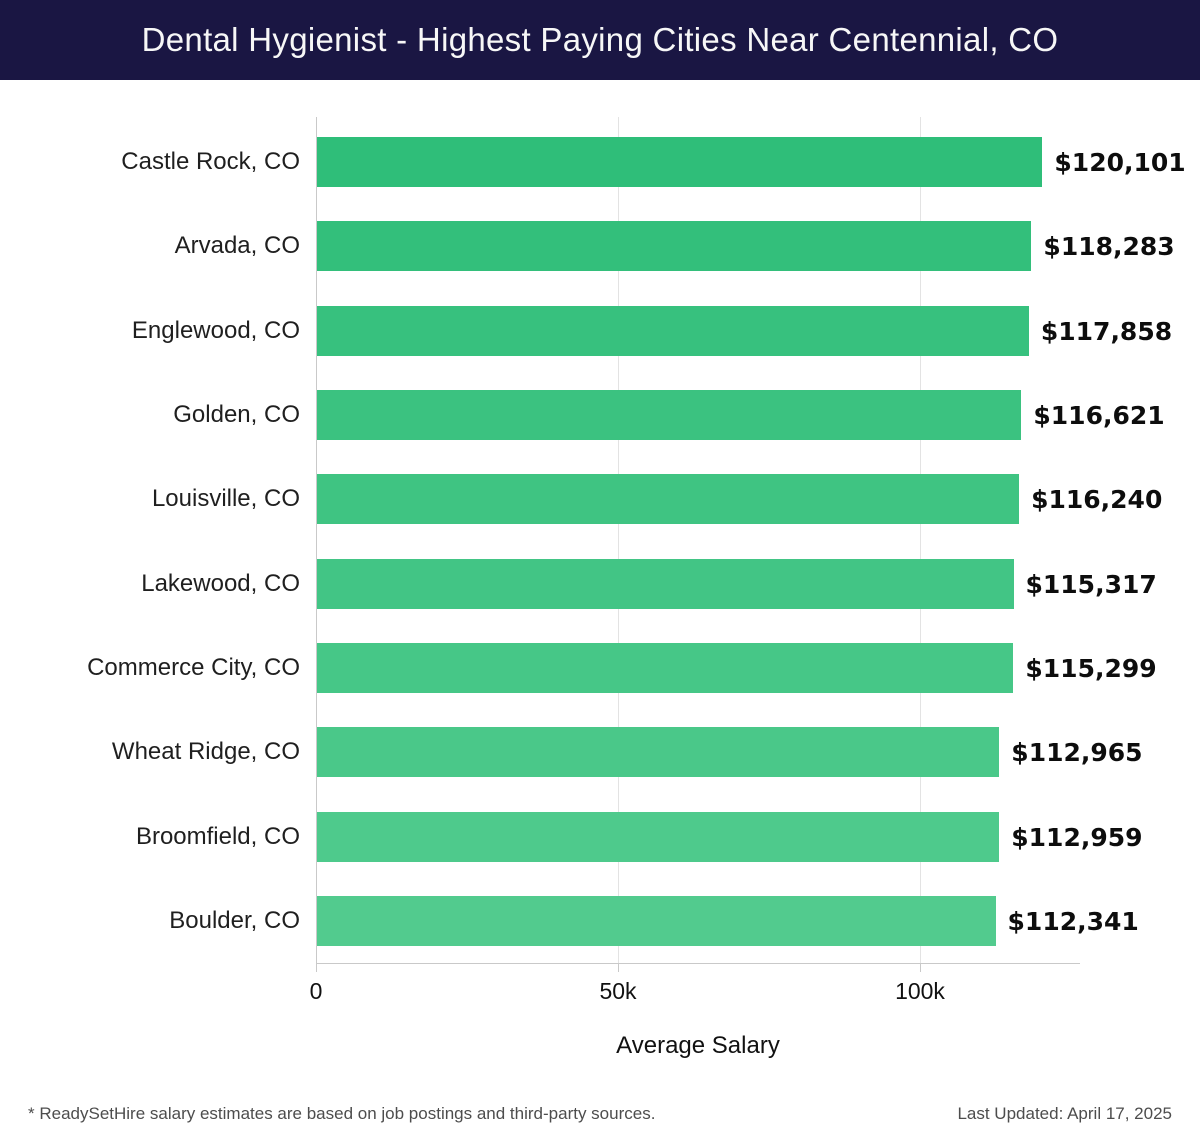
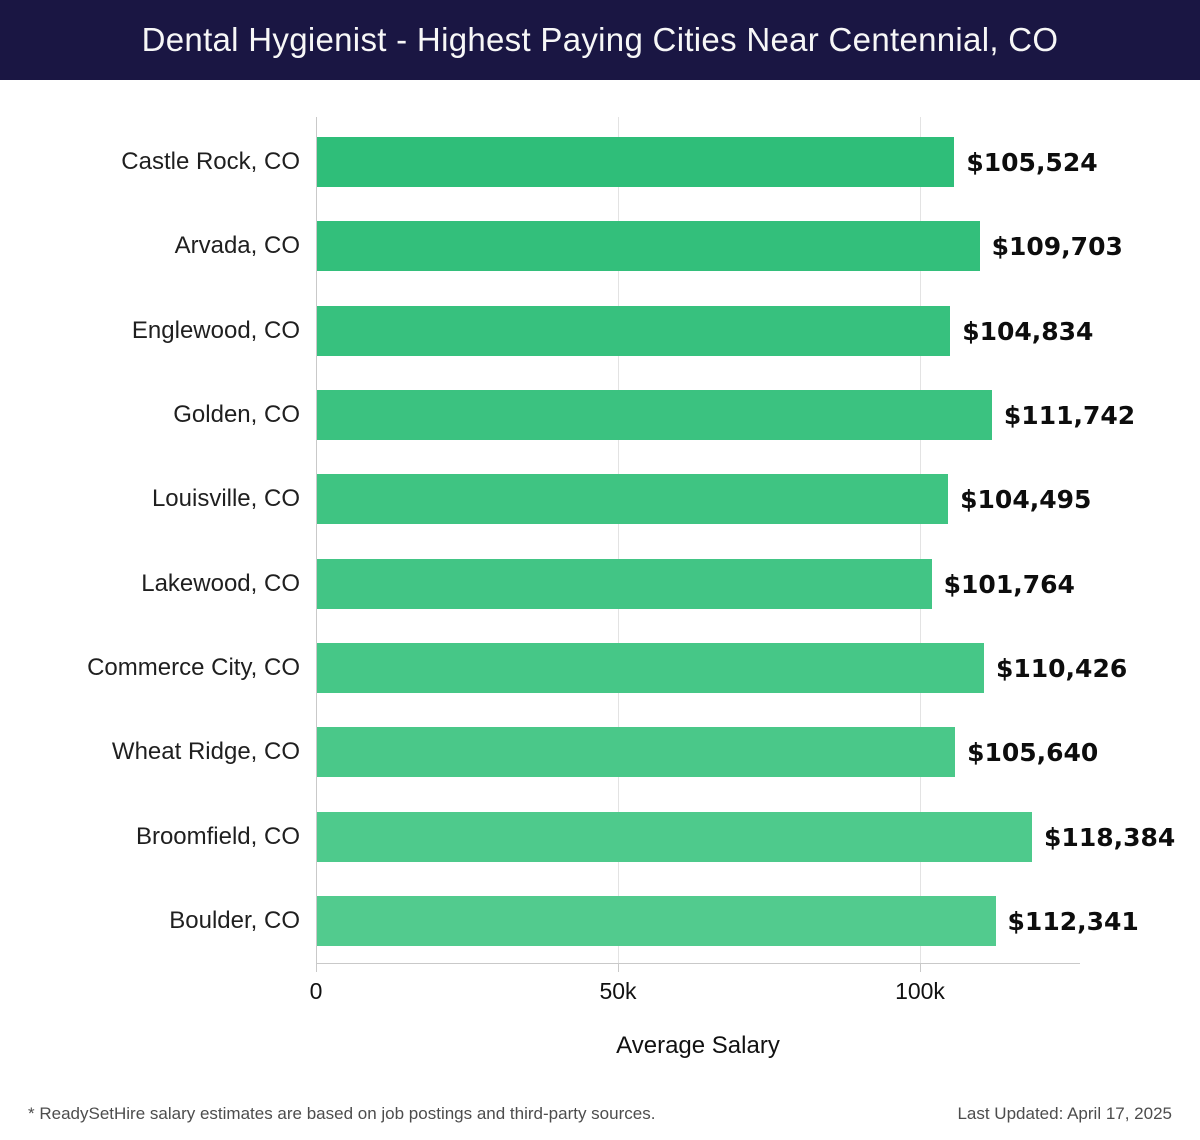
Castle Rock, CO: $120,101 -> $105,524
Arvada, CO: $118,283 -> $109,703
Englewood, CO: $117,858 -> $104,834
Golden, CO: $116,621 -> $111,742
Louisville, CO: $116,240 -> $104,495
Lakewood, CO: $115,317 -> $101,764
Commerce City, CO: $115,299 -> $110,426
Wheat Ridge, CO: $112,965 -> $105,640
Broomfield, CO: $112,959 -> $118,384
